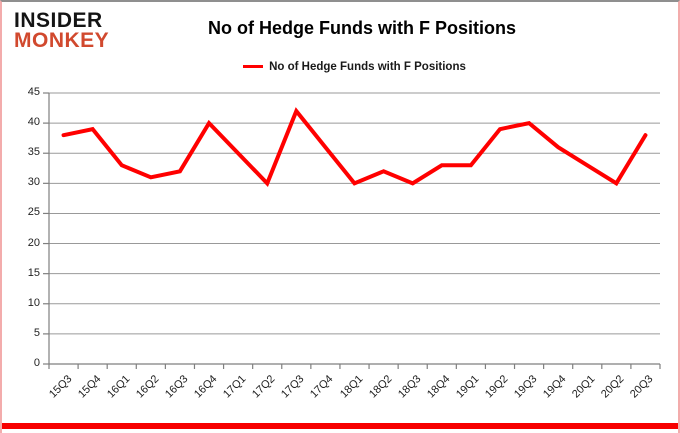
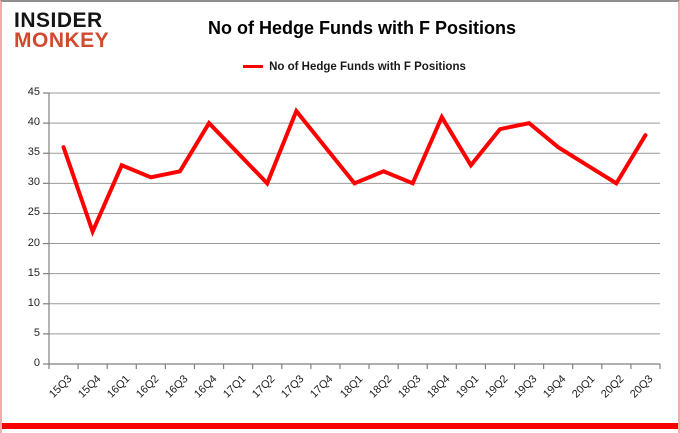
15Q3: 38 -> 36
15Q4: 39 -> 22
18Q4: 33 -> 41
